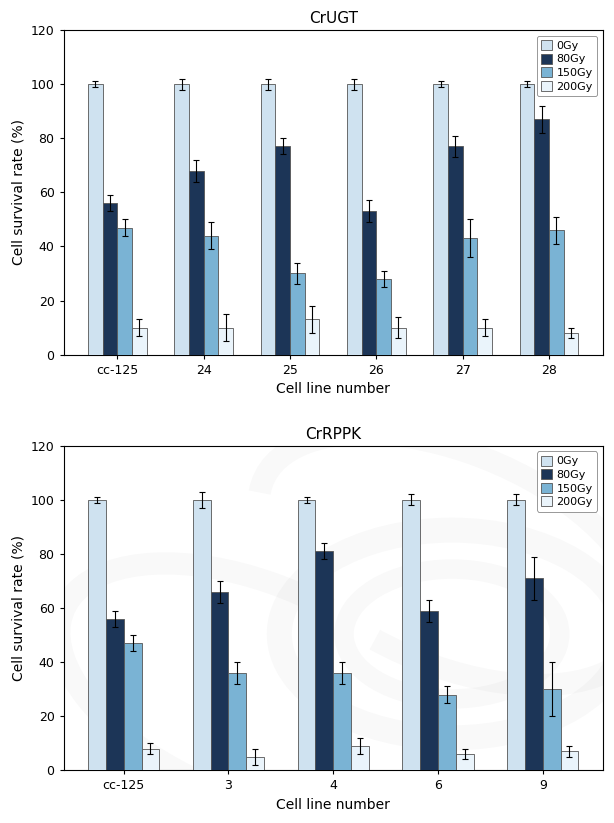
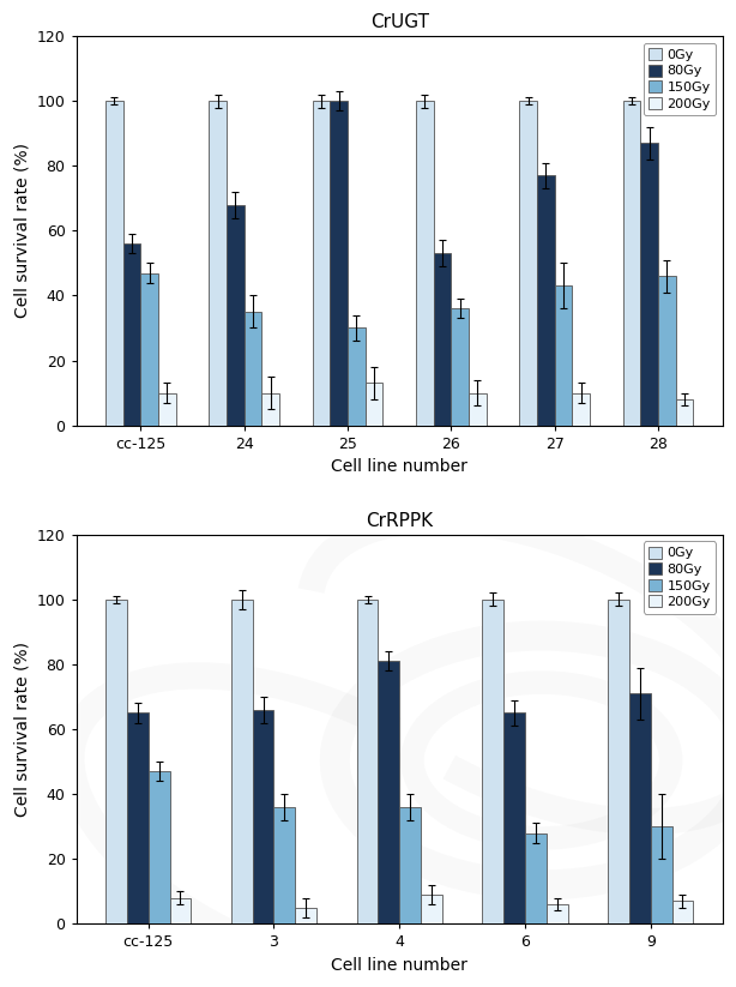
CrUGT/150Gy/24: 44 -> 35
CrUGT/80Gy/25: 77 -> 100
CrUGT/150Gy/26: 28 -> 36
CrRPPK/80Gy/cc-125: 56 -> 65
CrRPPK/80Gy/6: 59 -> 65
